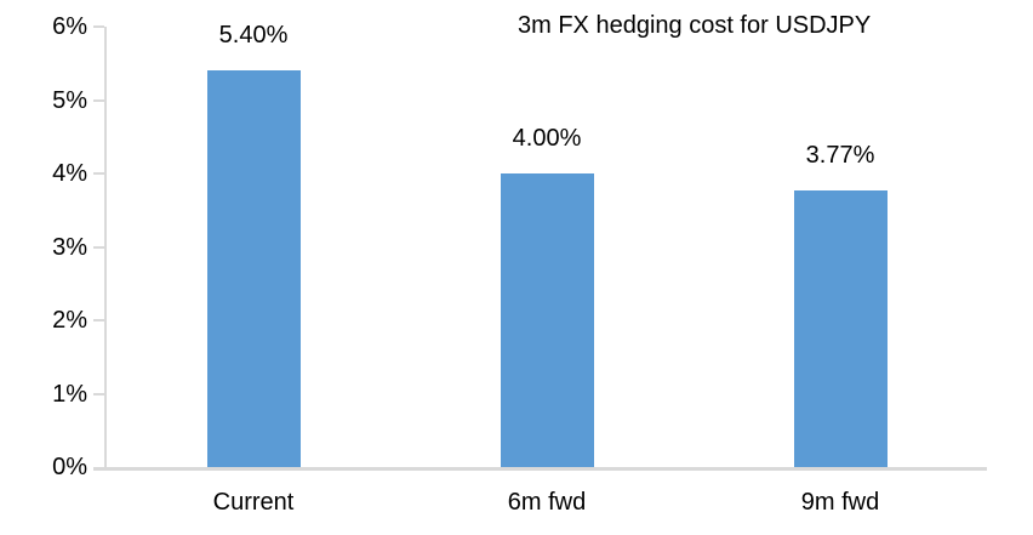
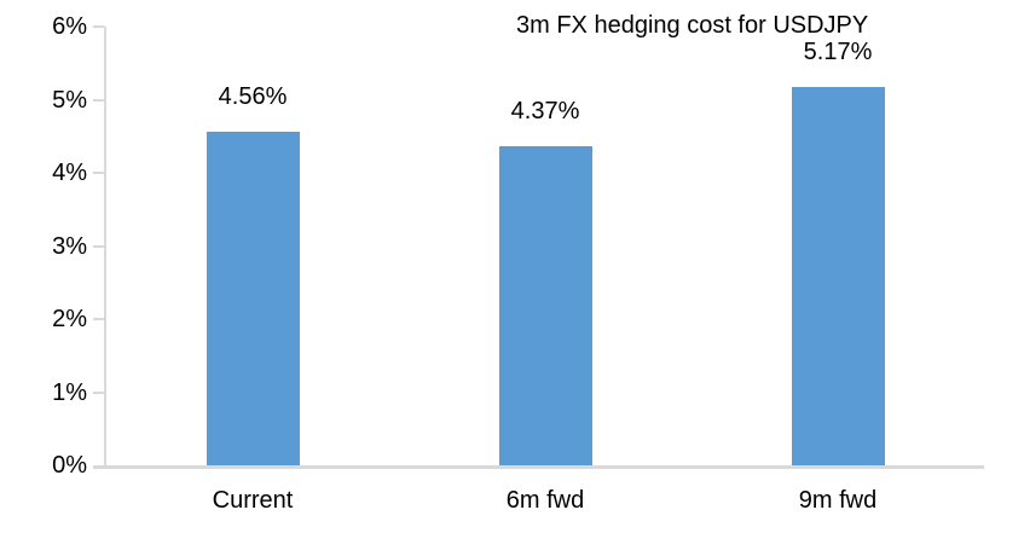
Current: 5.40% -> 4.56%
6m fwd: 4.00% -> 4.37%
9m fwd: 3.77% -> 5.17%
